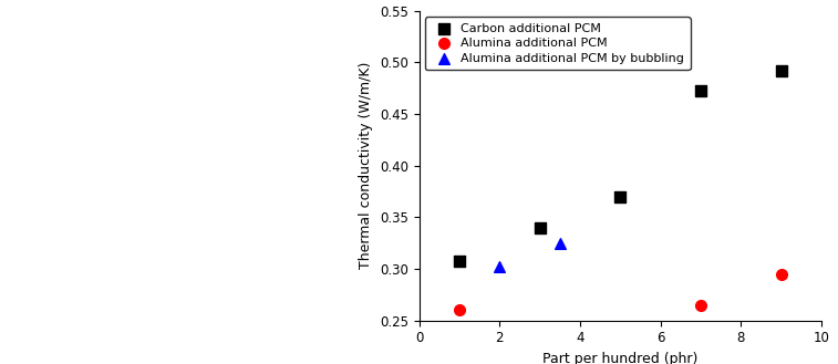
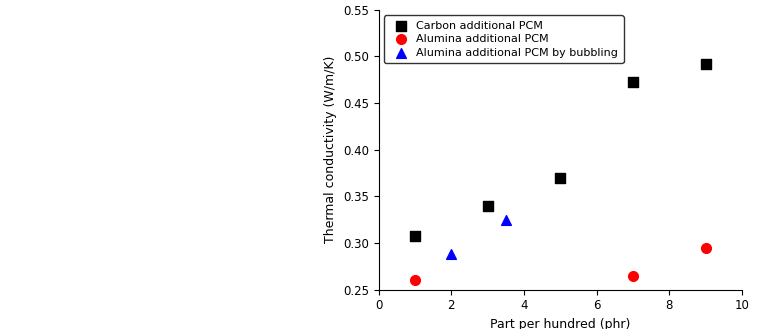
Alumina additional PCM by bubbling/2: 0.302 -> 0.288
